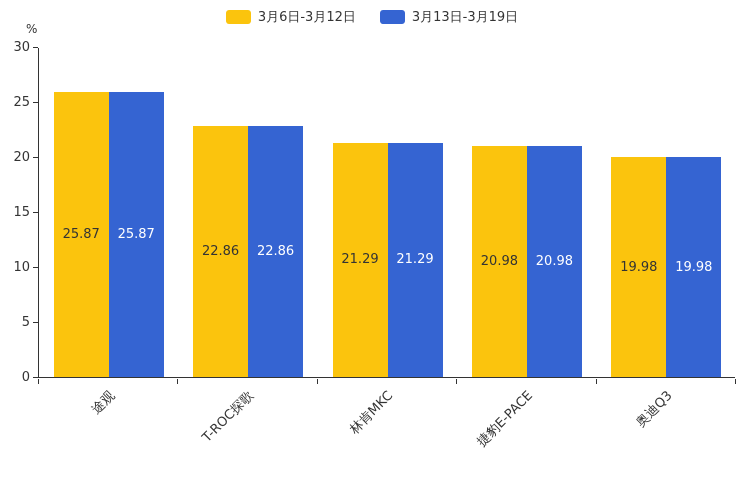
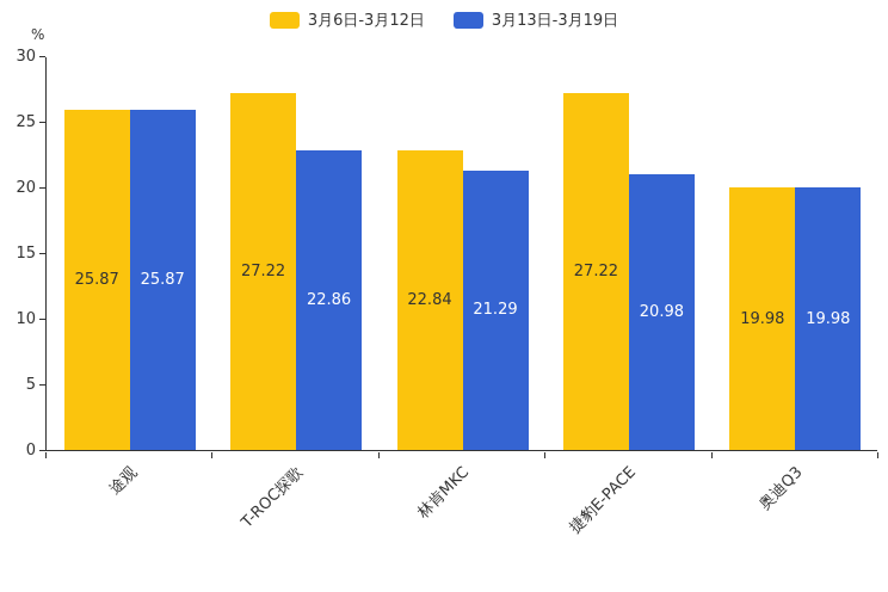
3月6日-3月12日/T-ROC探歌: 22.86 -> 27.22
3月6日-3月12日/林肯MKC: 21.29 -> 22.84
3月6日-3月12日/捷豹E-PACE: 20.98 -> 27.22
